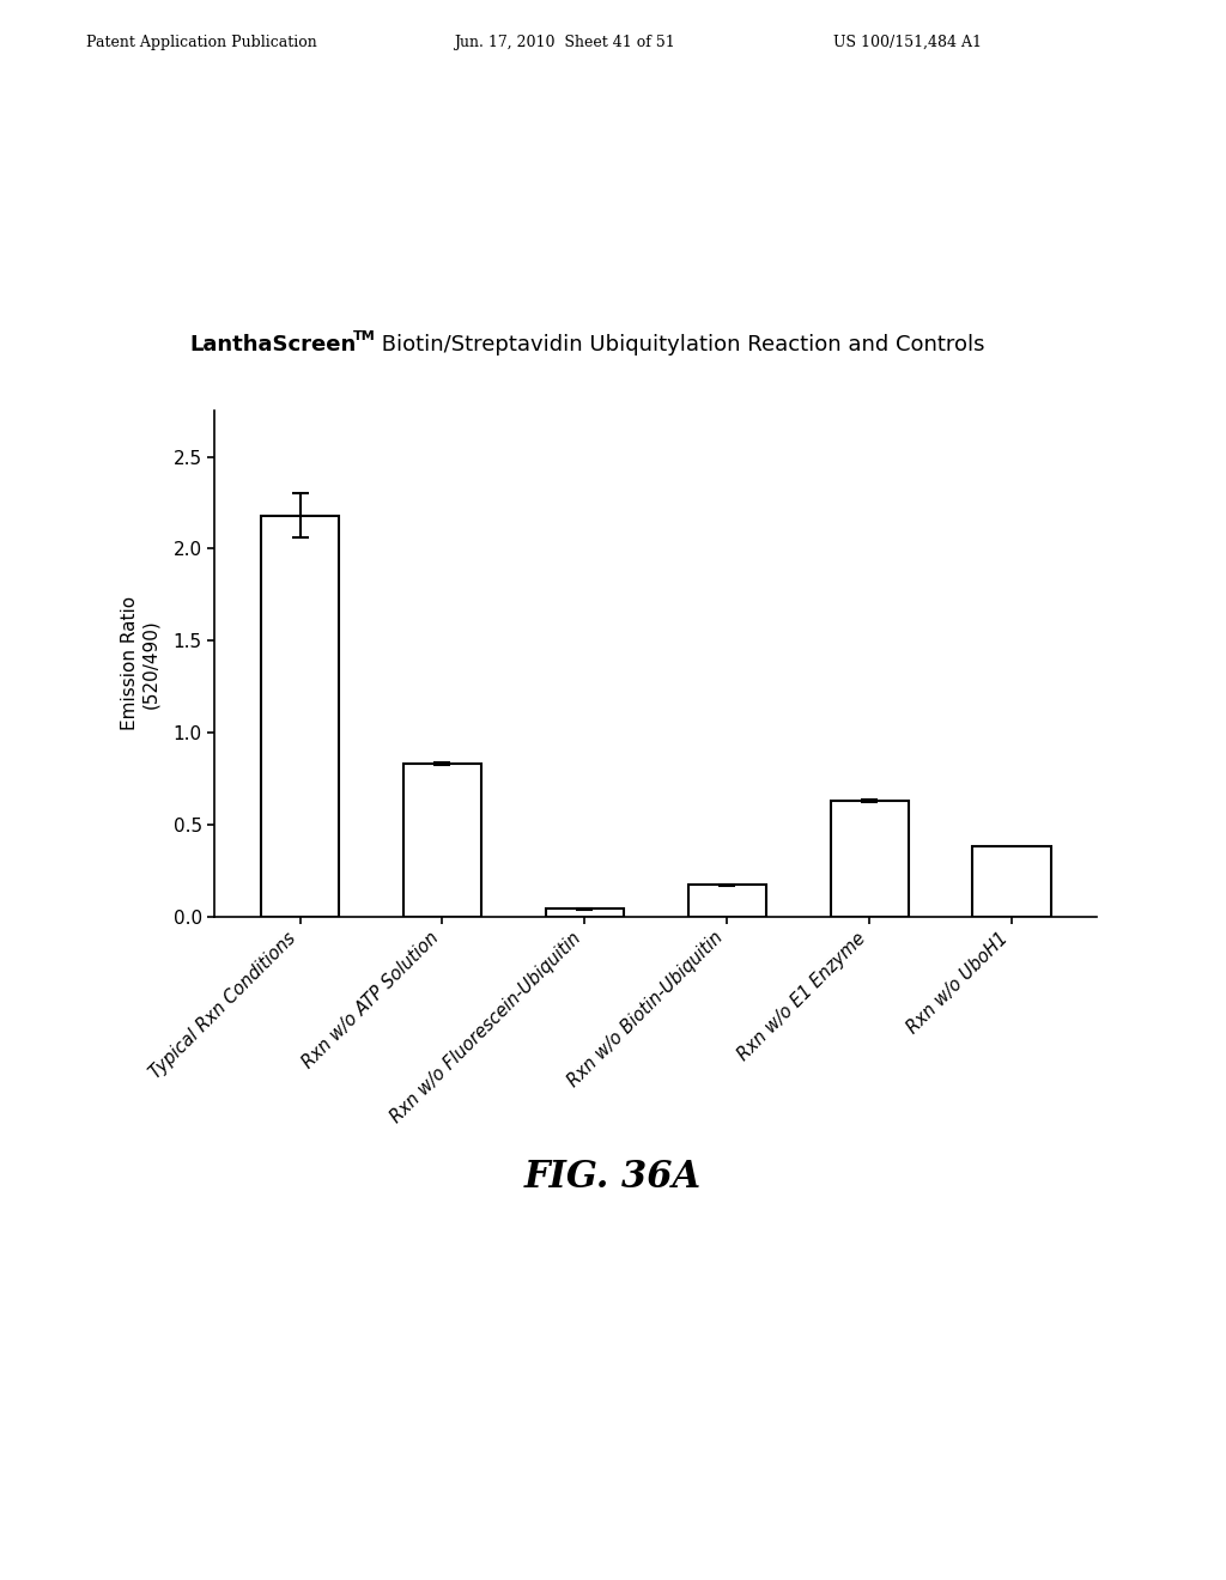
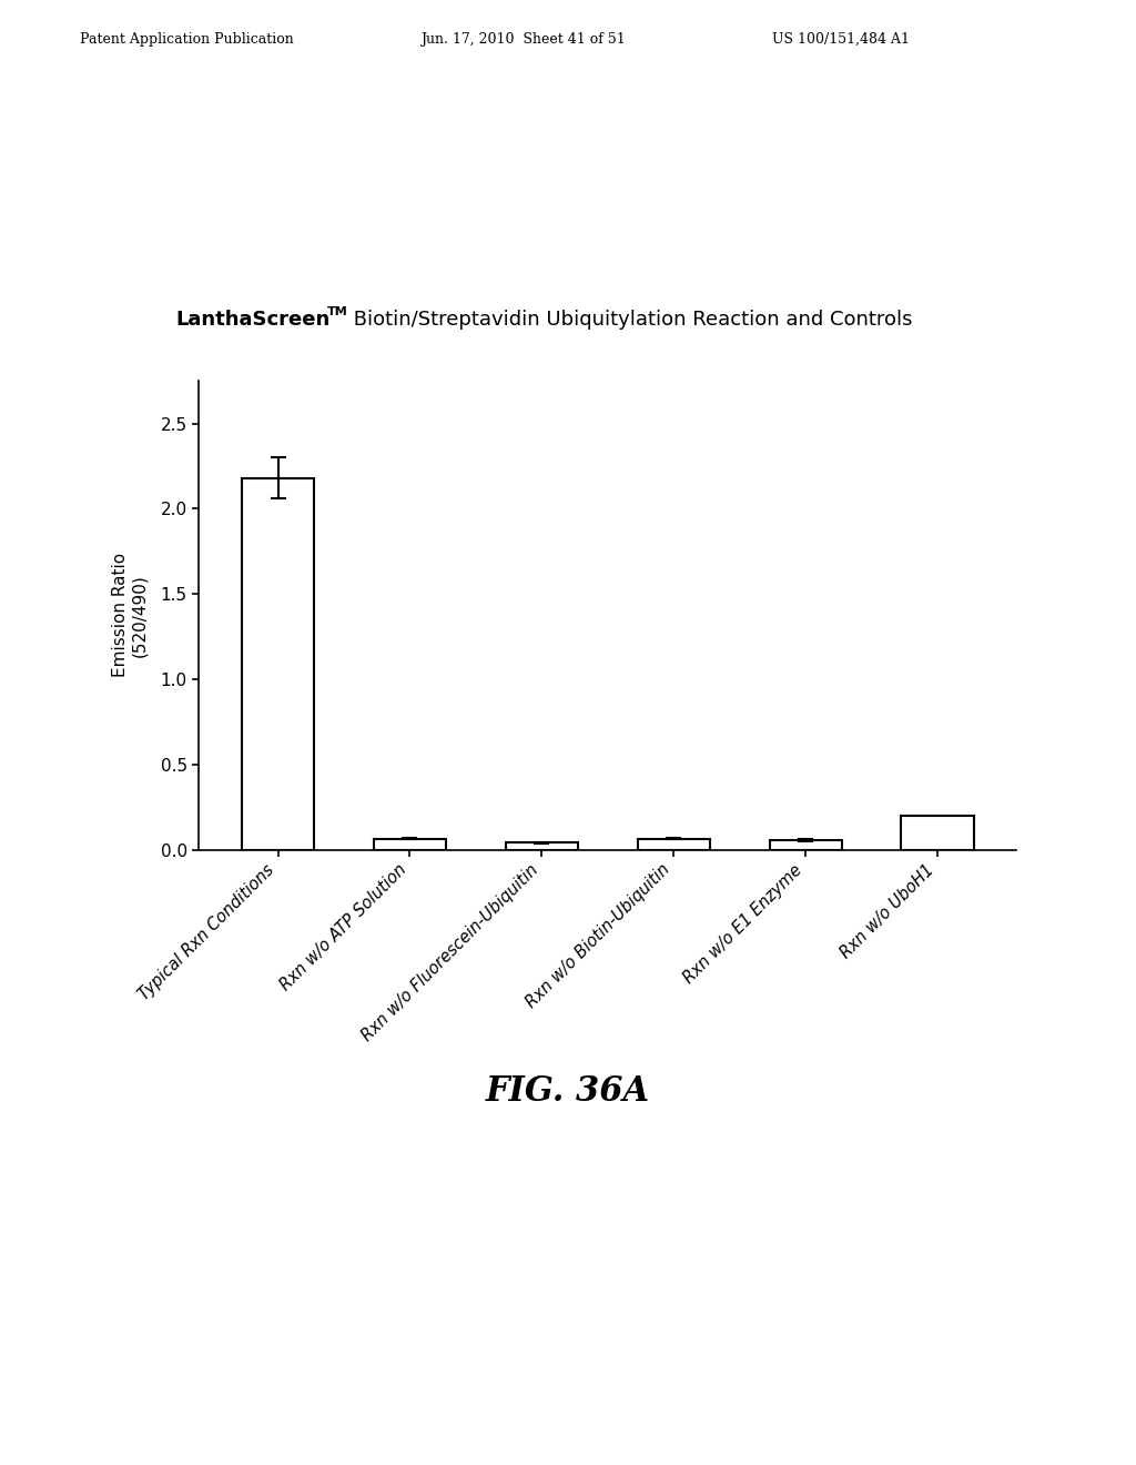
Rxn w/o ATP Solution: 0.83 -> 0.07
Rxn w/o Biotin-Ubiquitin: 0.17 -> 0.07
Rxn w/o E1 Enzyme: 0.63 -> 0.06
Rxn w/o UboH1: 0.38 -> 0.20
